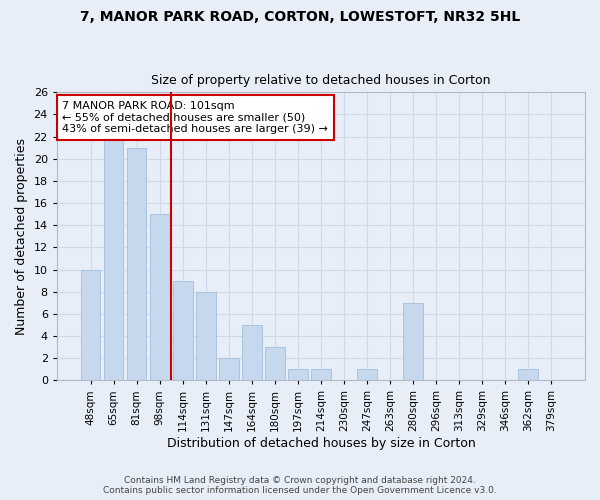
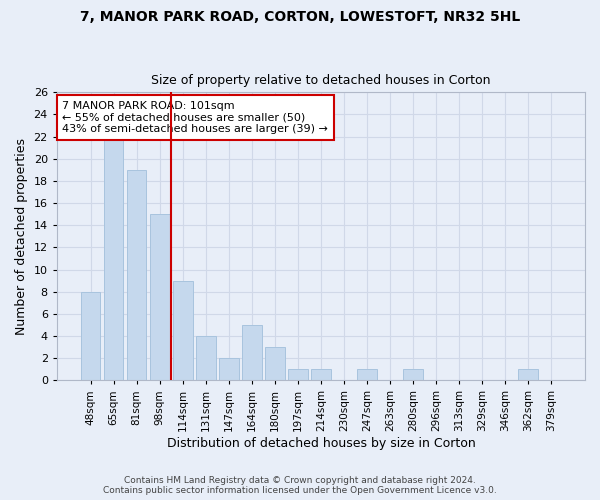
48sqm: 10 -> 8
81sqm: 21 -> 19
131sqm: 8 -> 4
280sqm: 7 -> 1
